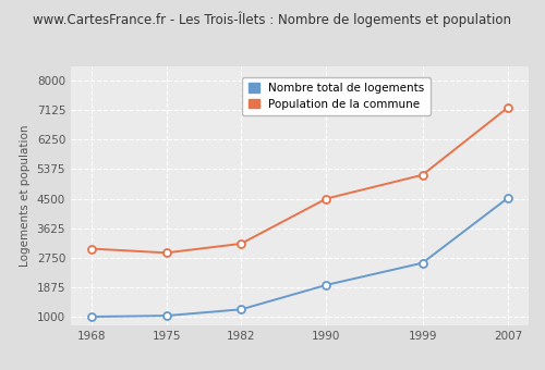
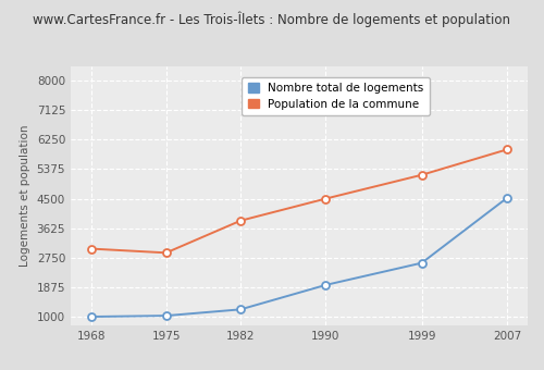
Population de la commune/1982: 3170 -> 3850
Population de la commune/2007: 7190 -> 5950
